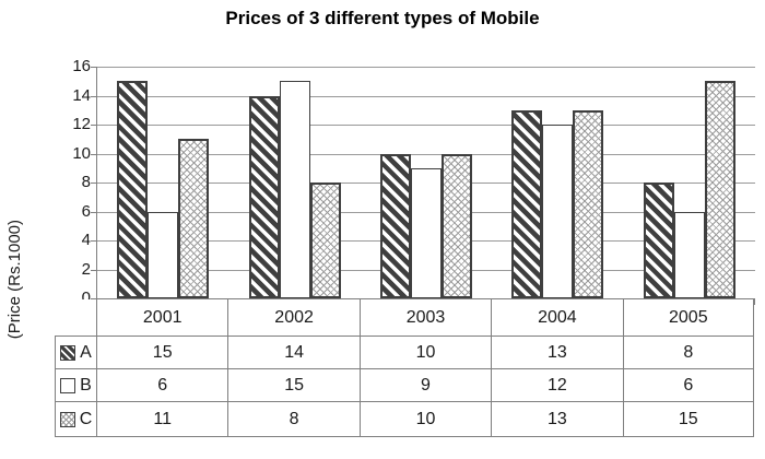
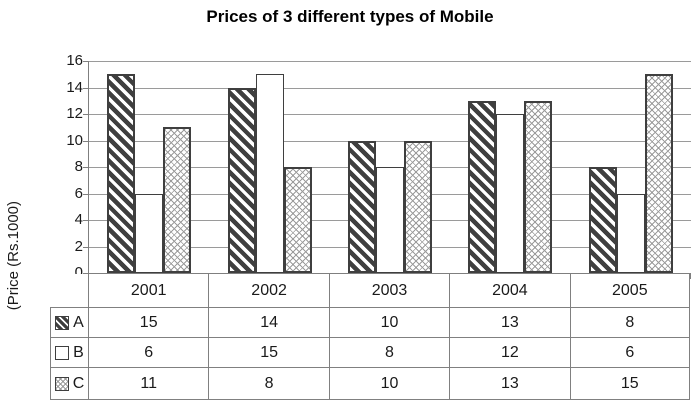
B/2003: 9 -> 8
